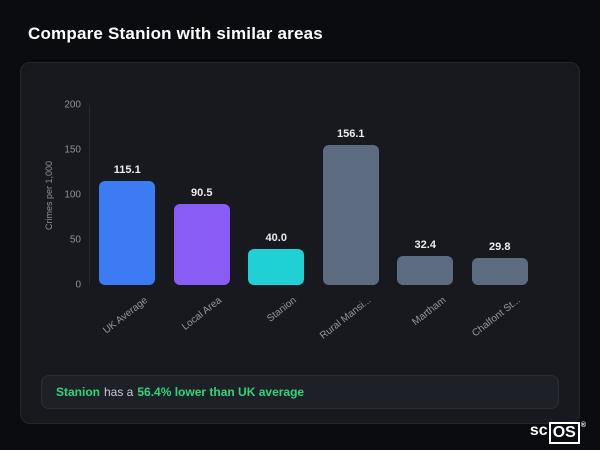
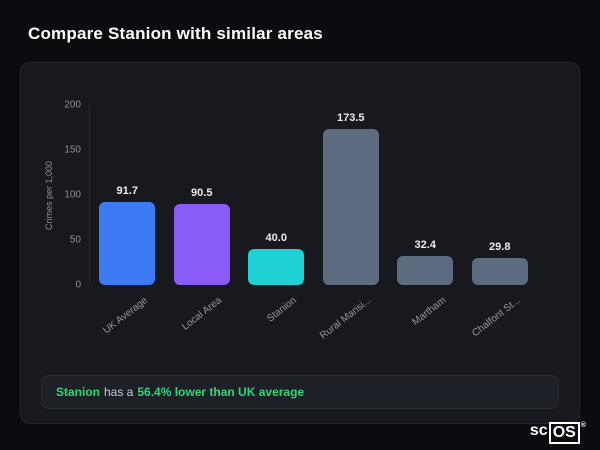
UK Average: 115.1 -> 91.7
Rural Mansi...: 156.1 -> 173.5
